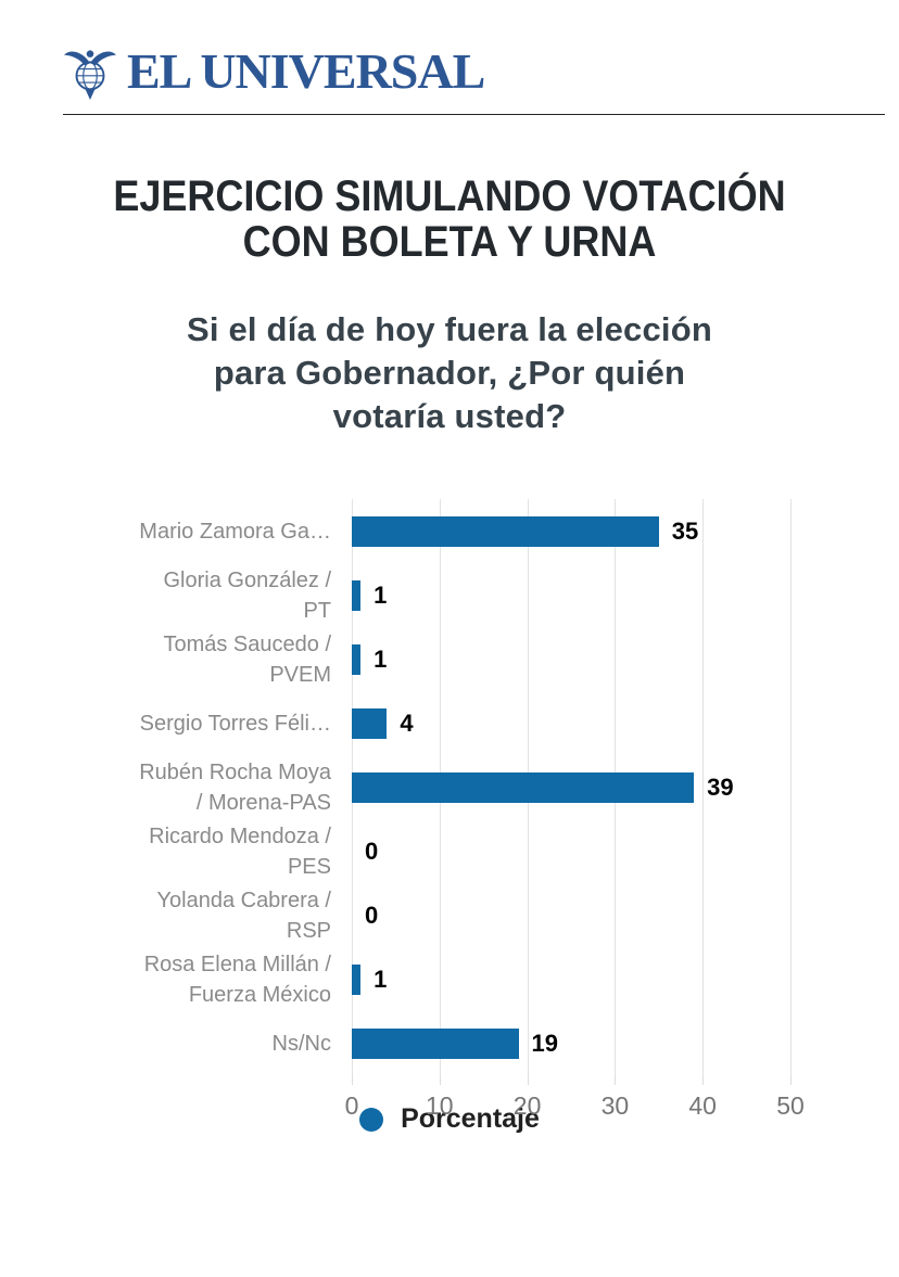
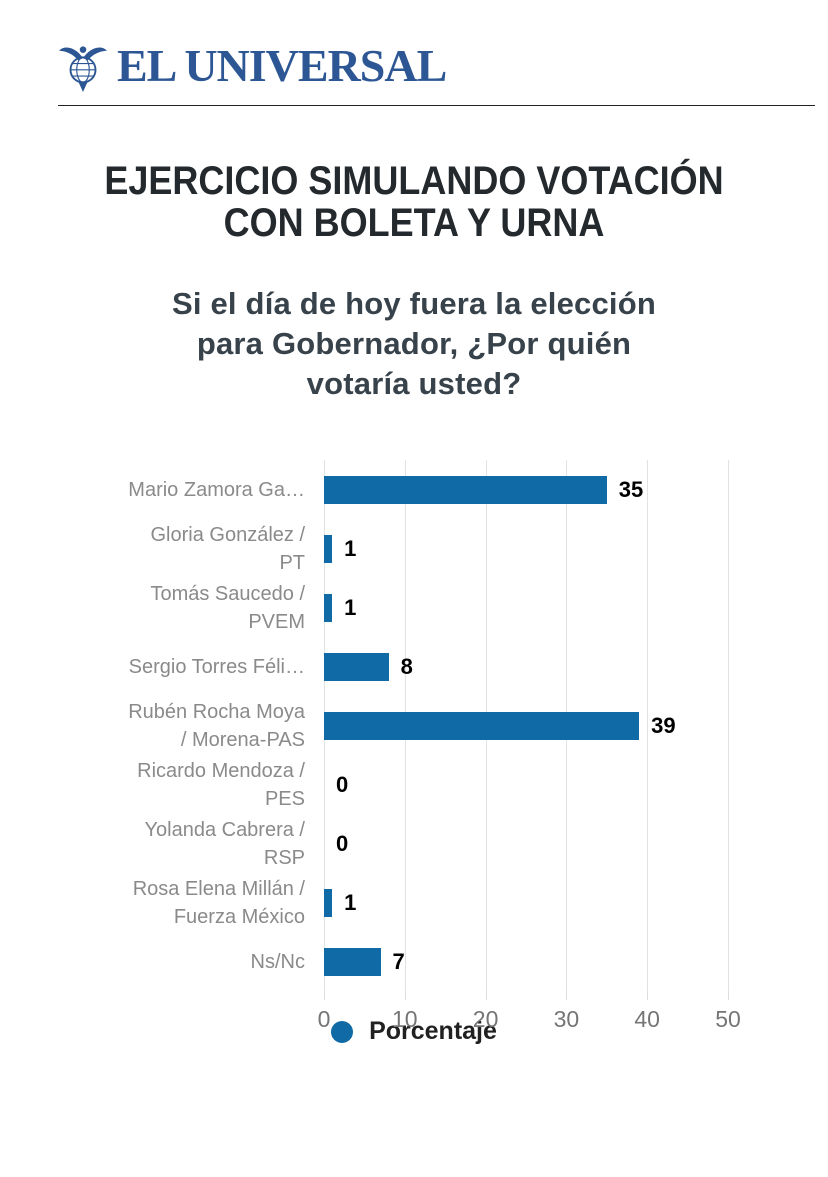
Sergio Torres Féli…: 4 -> 8
Ns/Nc: 19 -> 7
